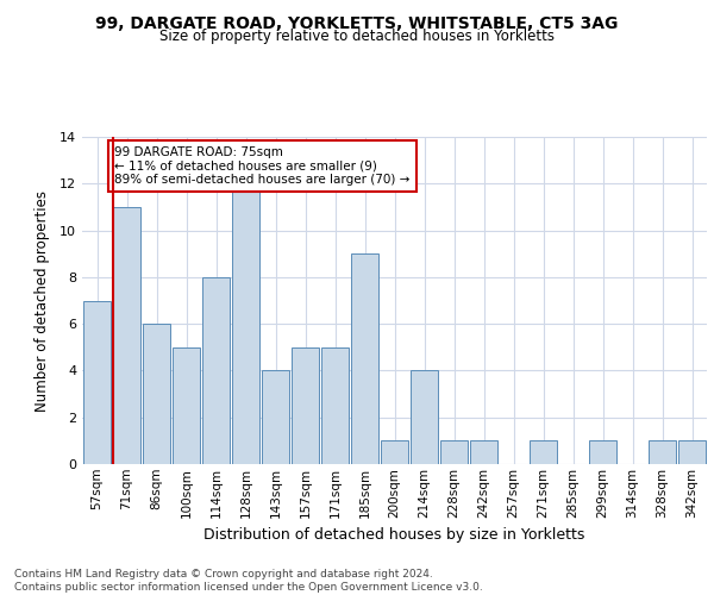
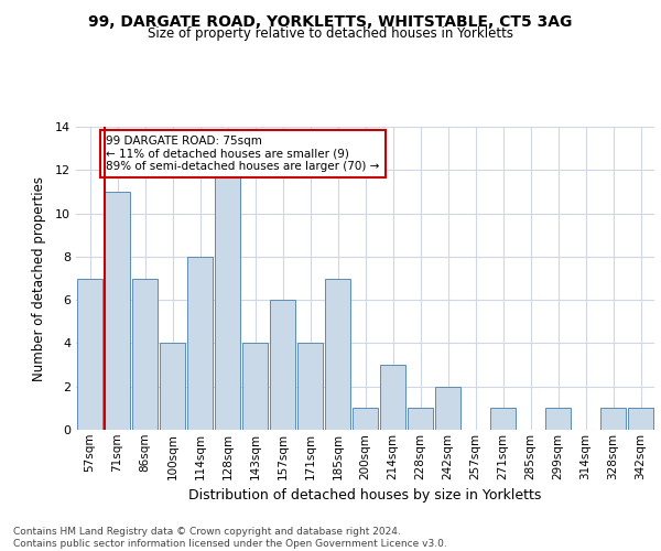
86sqm: 6 -> 7
100sqm: 5 -> 4
157sqm: 5 -> 6
171sqm: 5 -> 4
185sqm: 9 -> 7
214sqm: 4 -> 3
242sqm: 1 -> 2
